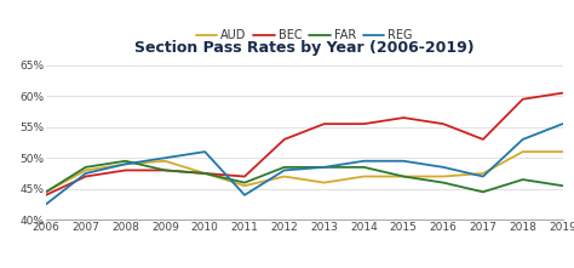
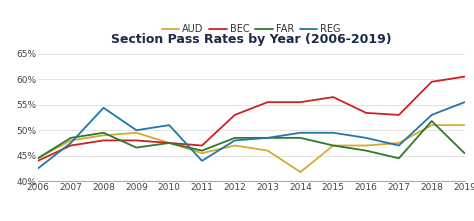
REG/2008: 49.0% -> 54.4%
FAR/2009: 48.0% -> 46.6%
AUD/2014: 47.0% -> 41.8%
BEC/2016: 55.5% -> 53.4%
FAR/2018: 46.5% -> 51.8%
